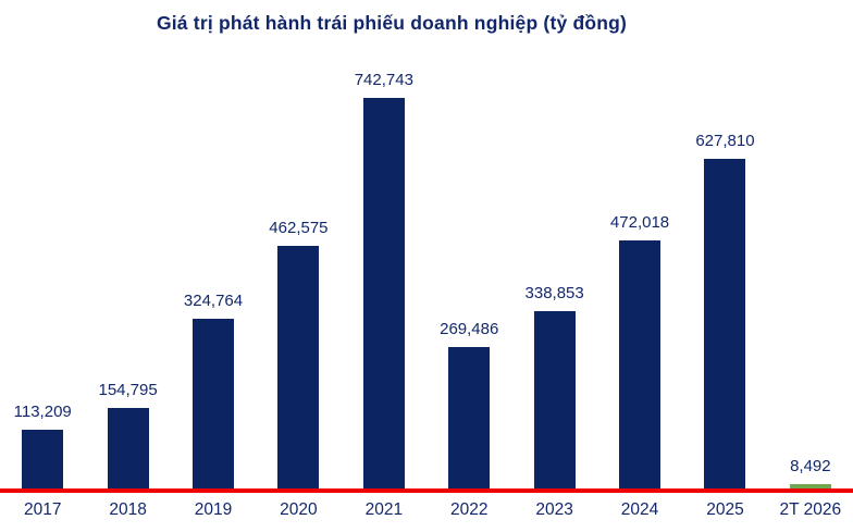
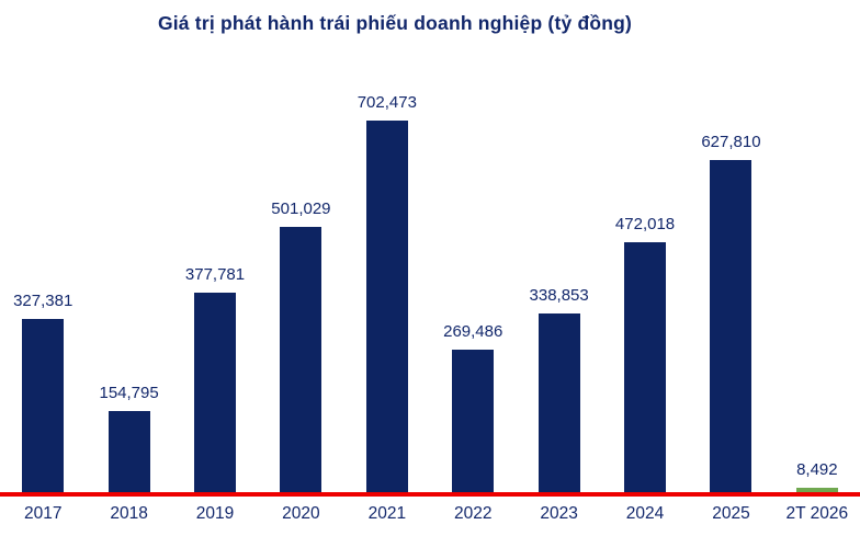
2017: 113,209 -> 327,381
2019: 324,764 -> 377,781
2020: 462,575 -> 501,029
2021: 742,743 -> 702,473
